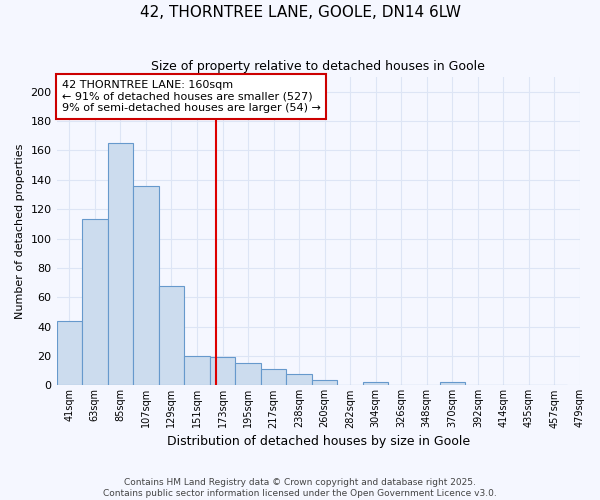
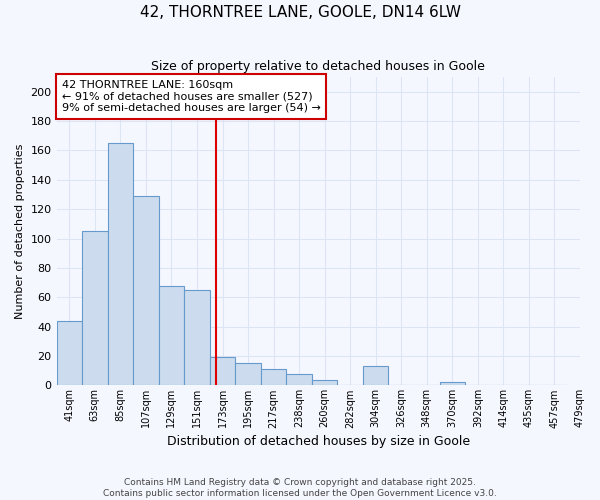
63sqm: 113 -> 105
107sqm: 136 -> 129
151sqm: 20 -> 65
304sqm: 2 -> 13
